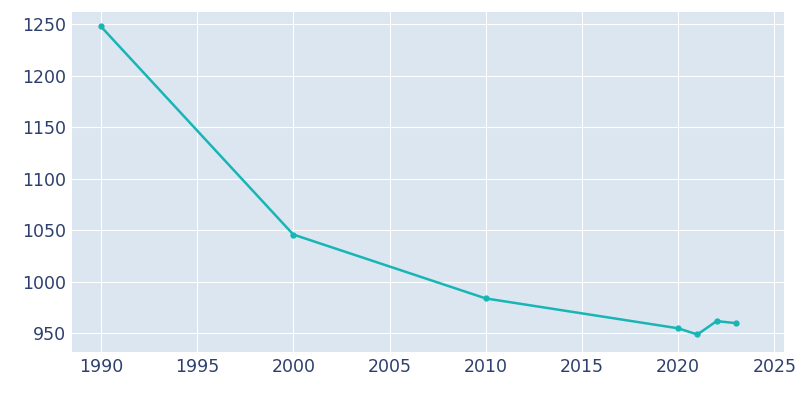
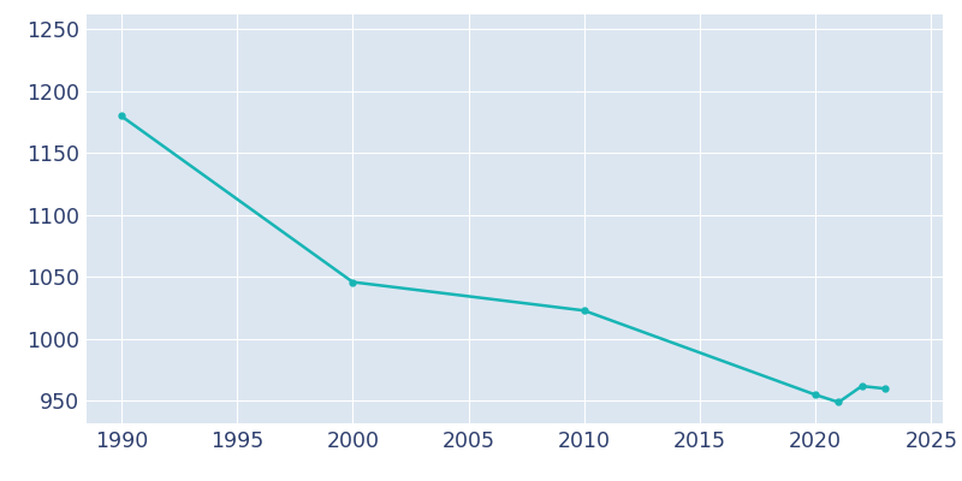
1990: 1248 -> 1180
2010: 984 -> 1023
